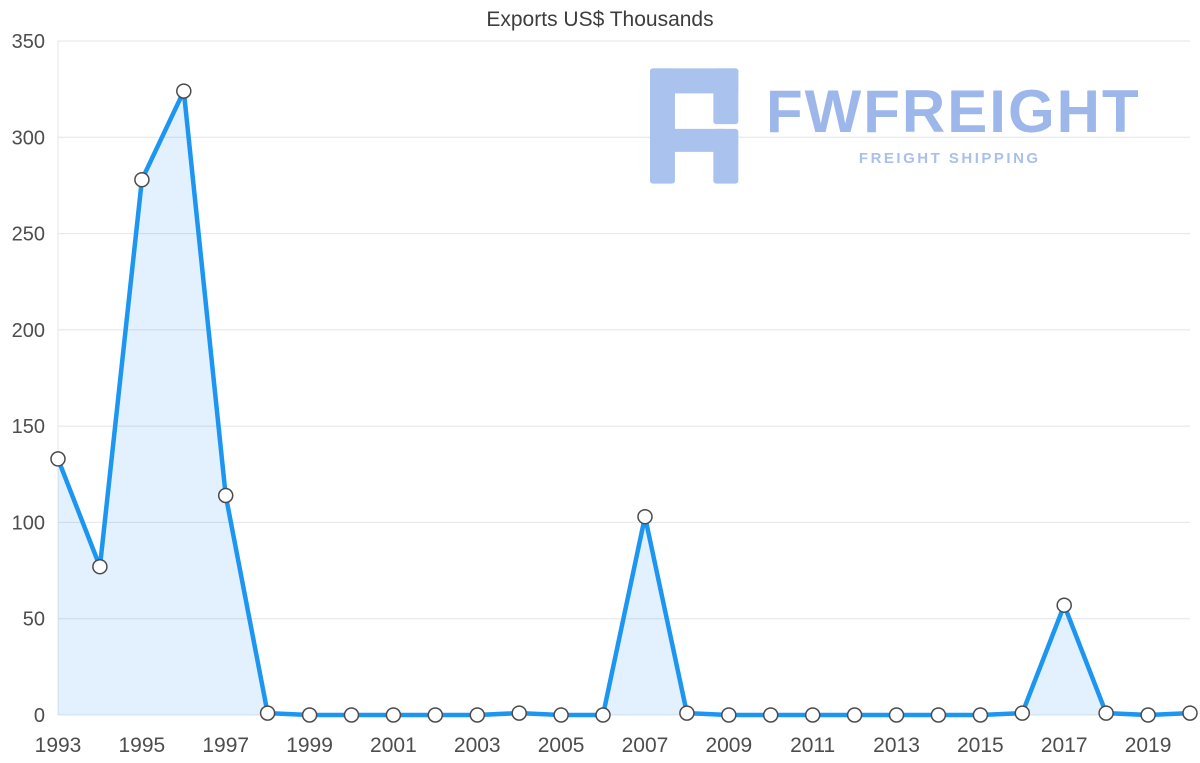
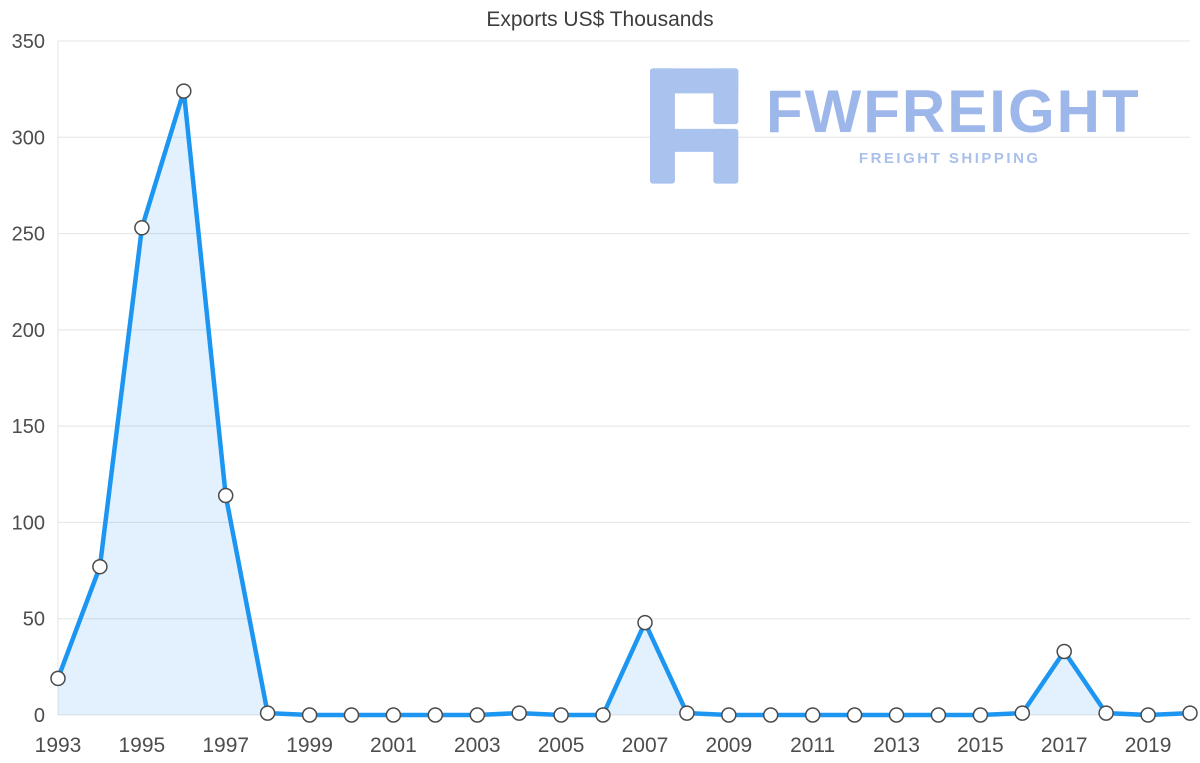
1993: 133 -> 19
1995: 278 -> 253
2007: 103 -> 48
2017: 57 -> 33
